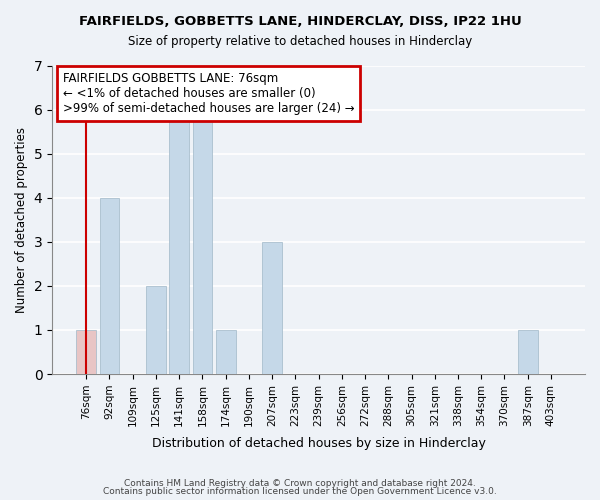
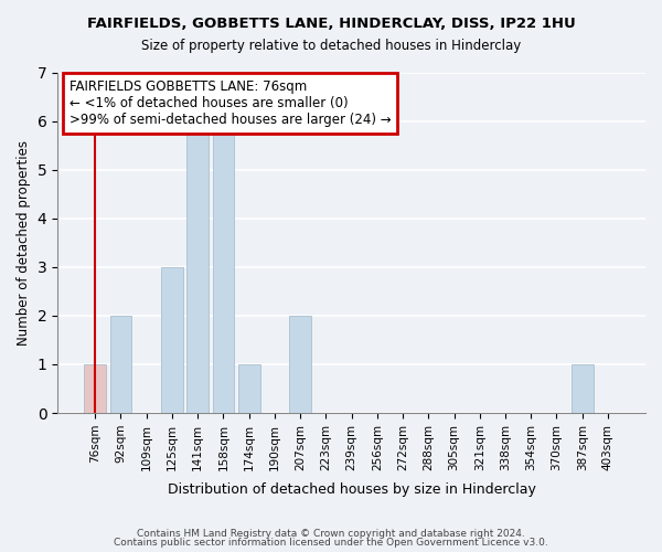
92sqm: 4 -> 2
125sqm: 2 -> 3
207sqm: 3 -> 2
